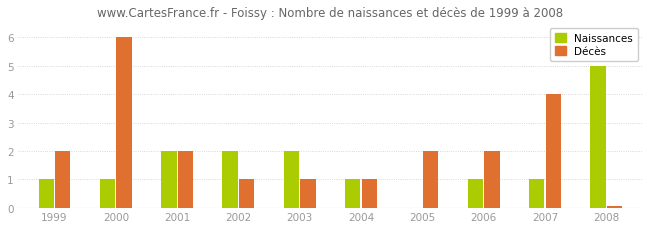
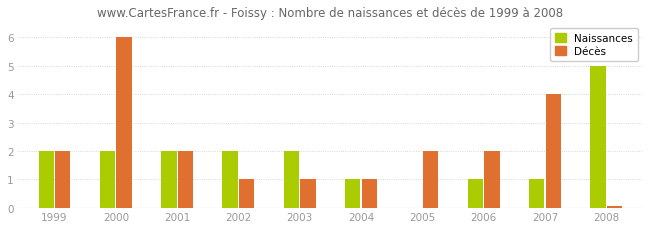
Naissances/1999: 1 -> 2
Naissances/2000: 1 -> 2
